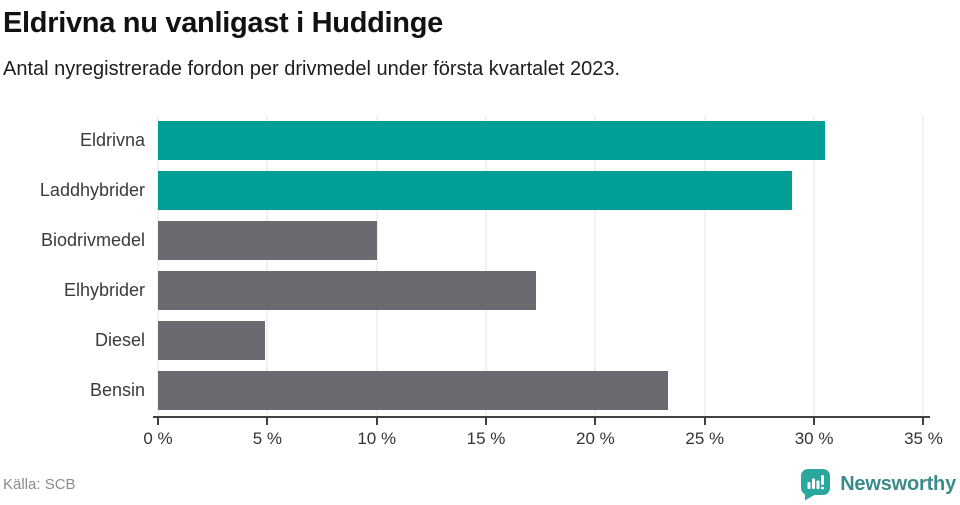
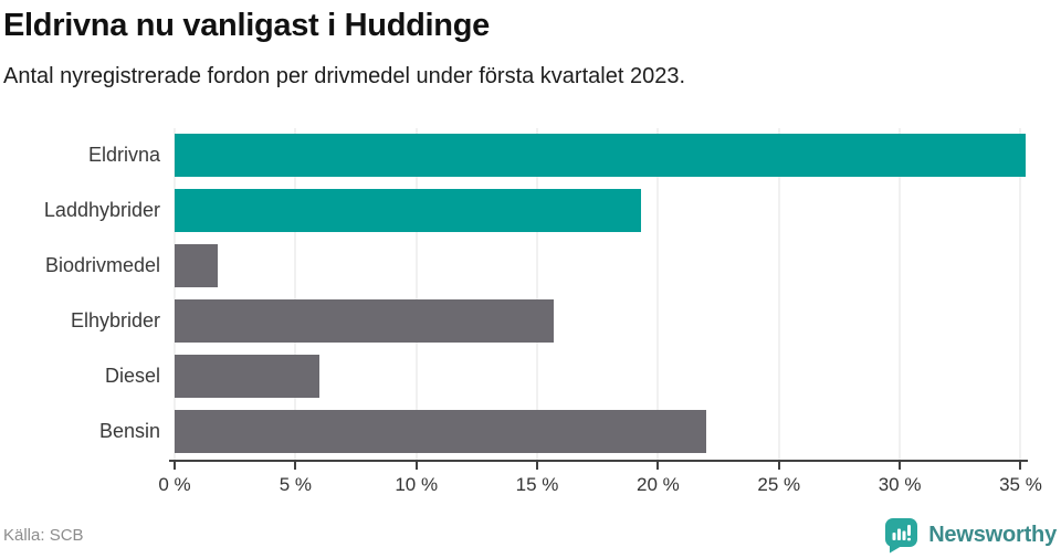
Eldrivna: 30.5% -> 35.2%
Laddhybrider: 29.0% -> 19.3%
Biodrivmedel: 10.0% -> 1.8%
Elhybrider: 17.3% -> 15.7%
Diesel: 4.9% -> 6.0%
Bensin: 23.3% -> 22.0%
